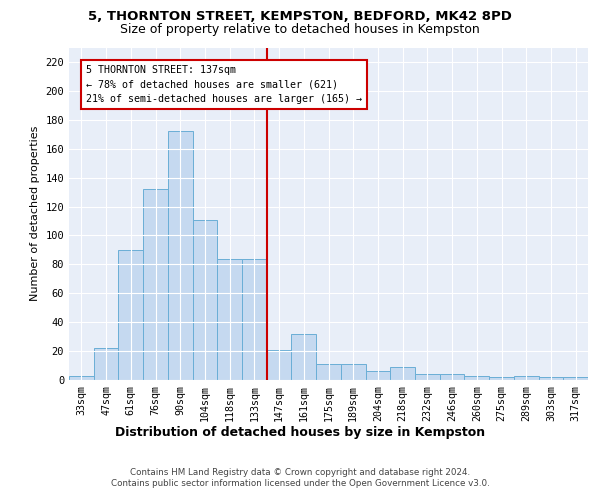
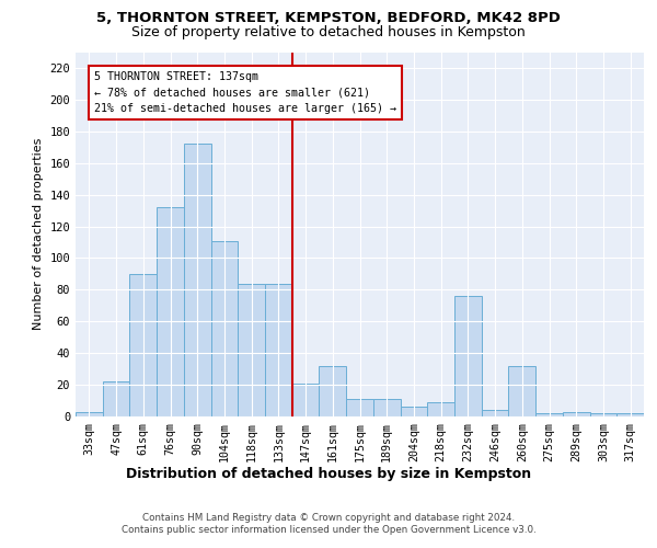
232sqm: 4 -> 76
260sqm: 3 -> 32
